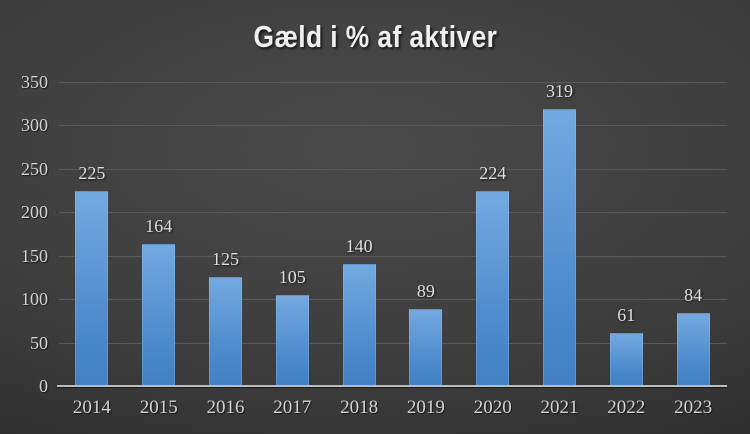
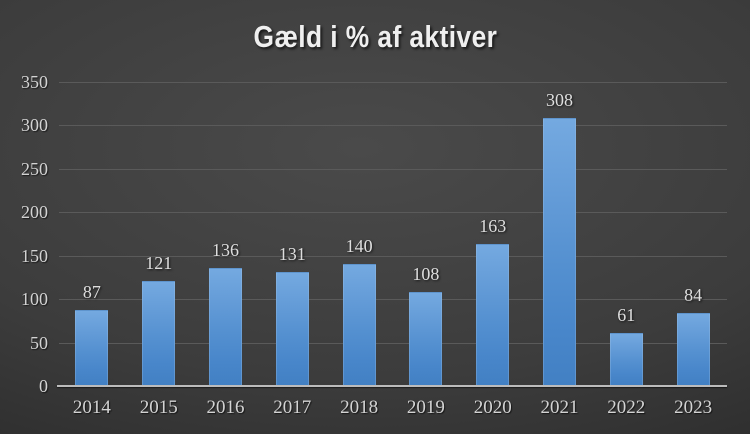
2014: 225 -> 87
2015: 164 -> 121
2016: 125 -> 136
2017: 105 -> 131
2019: 89 -> 108
2020: 224 -> 163
2021: 319 -> 308
